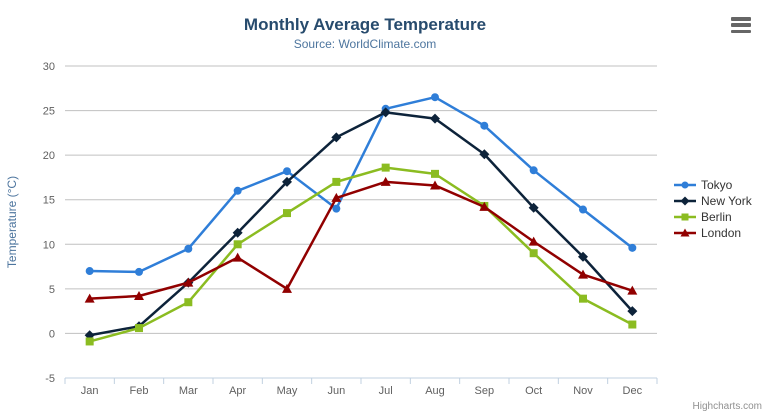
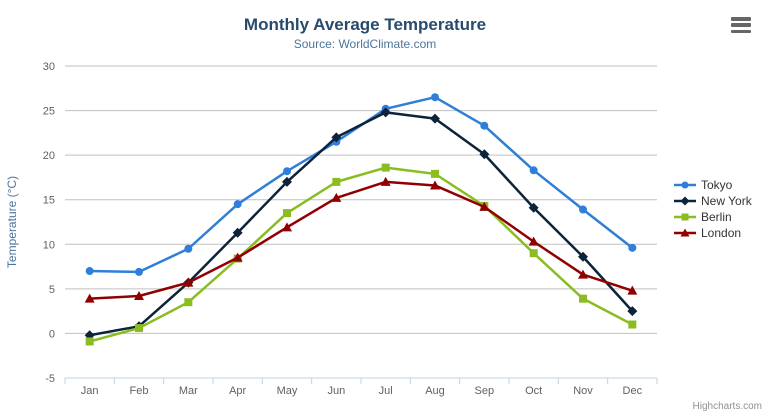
Tokyo/Apr: 16 -> 14
Berlin/Apr: 10 -> 8
London/May: 5 -> 12
Tokyo/Jun: 14 -> 22
